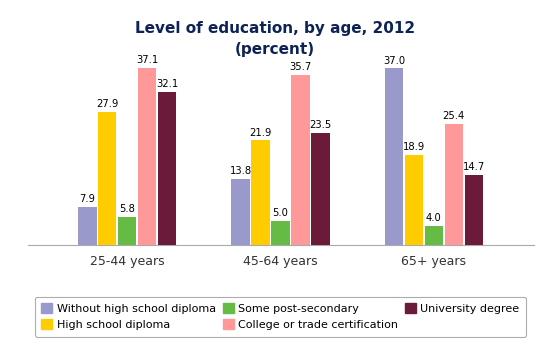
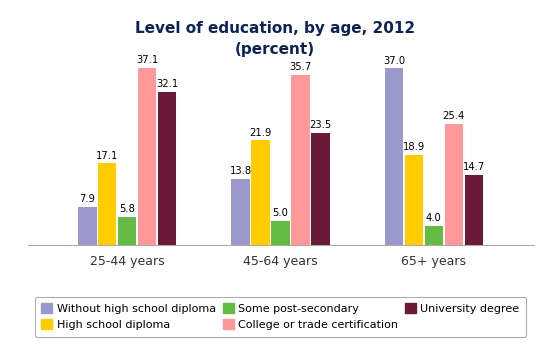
High school diploma/25-44 years: 27.9 -> 17.1
